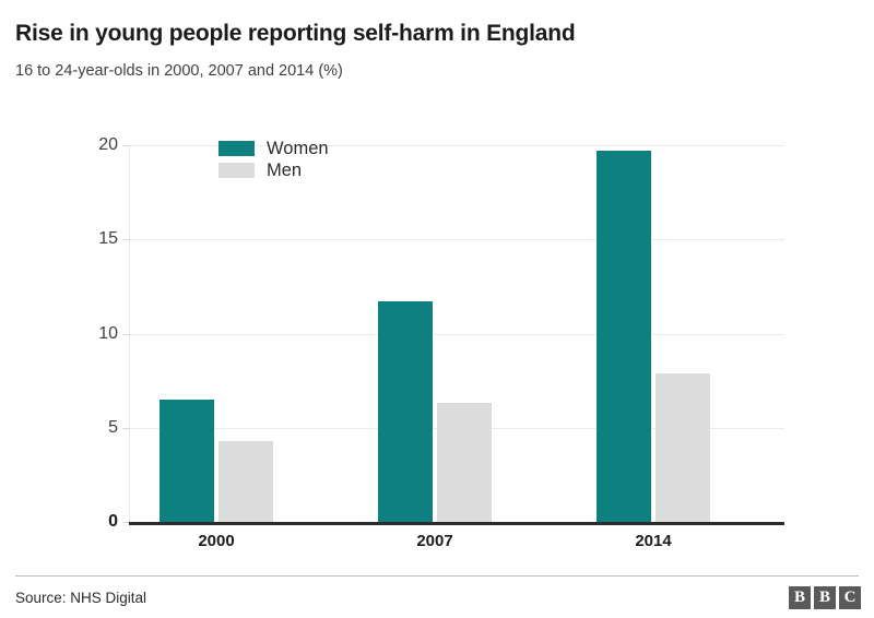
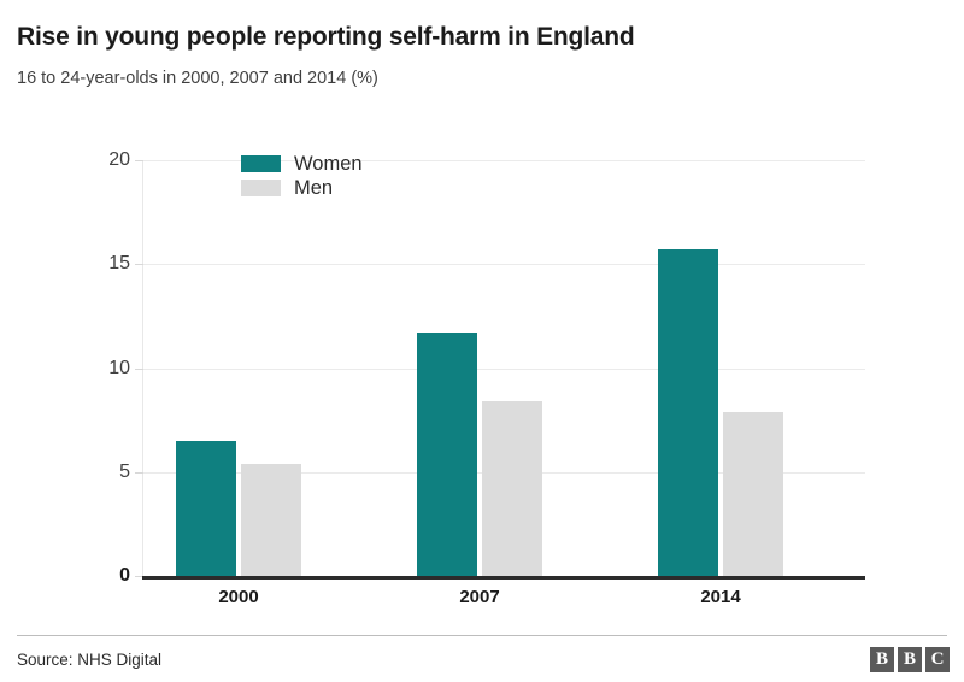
Men/2000: 4.3 -> 5.4
Men/2007: 6.3 -> 8.4
Women/2014: 19.7 -> 15.7
